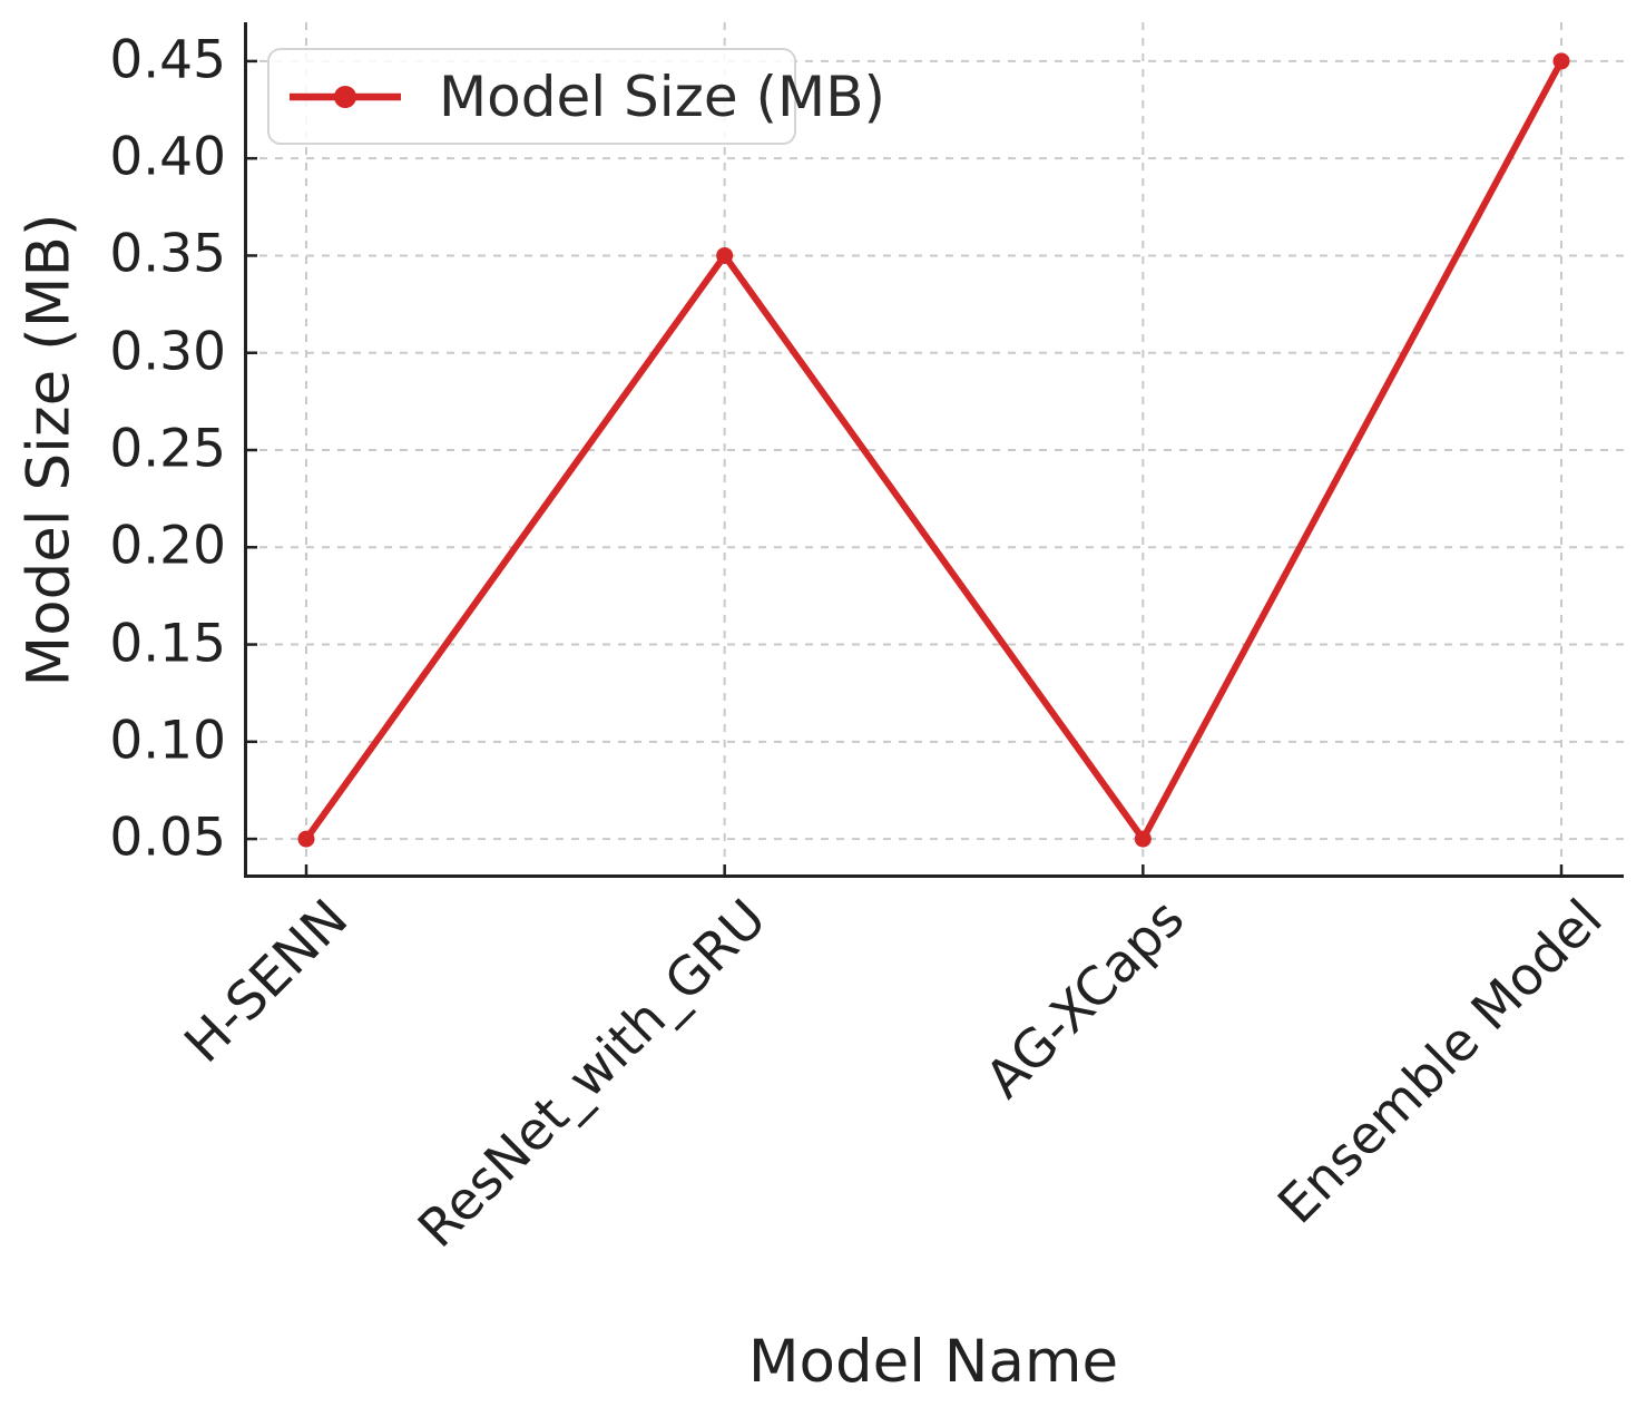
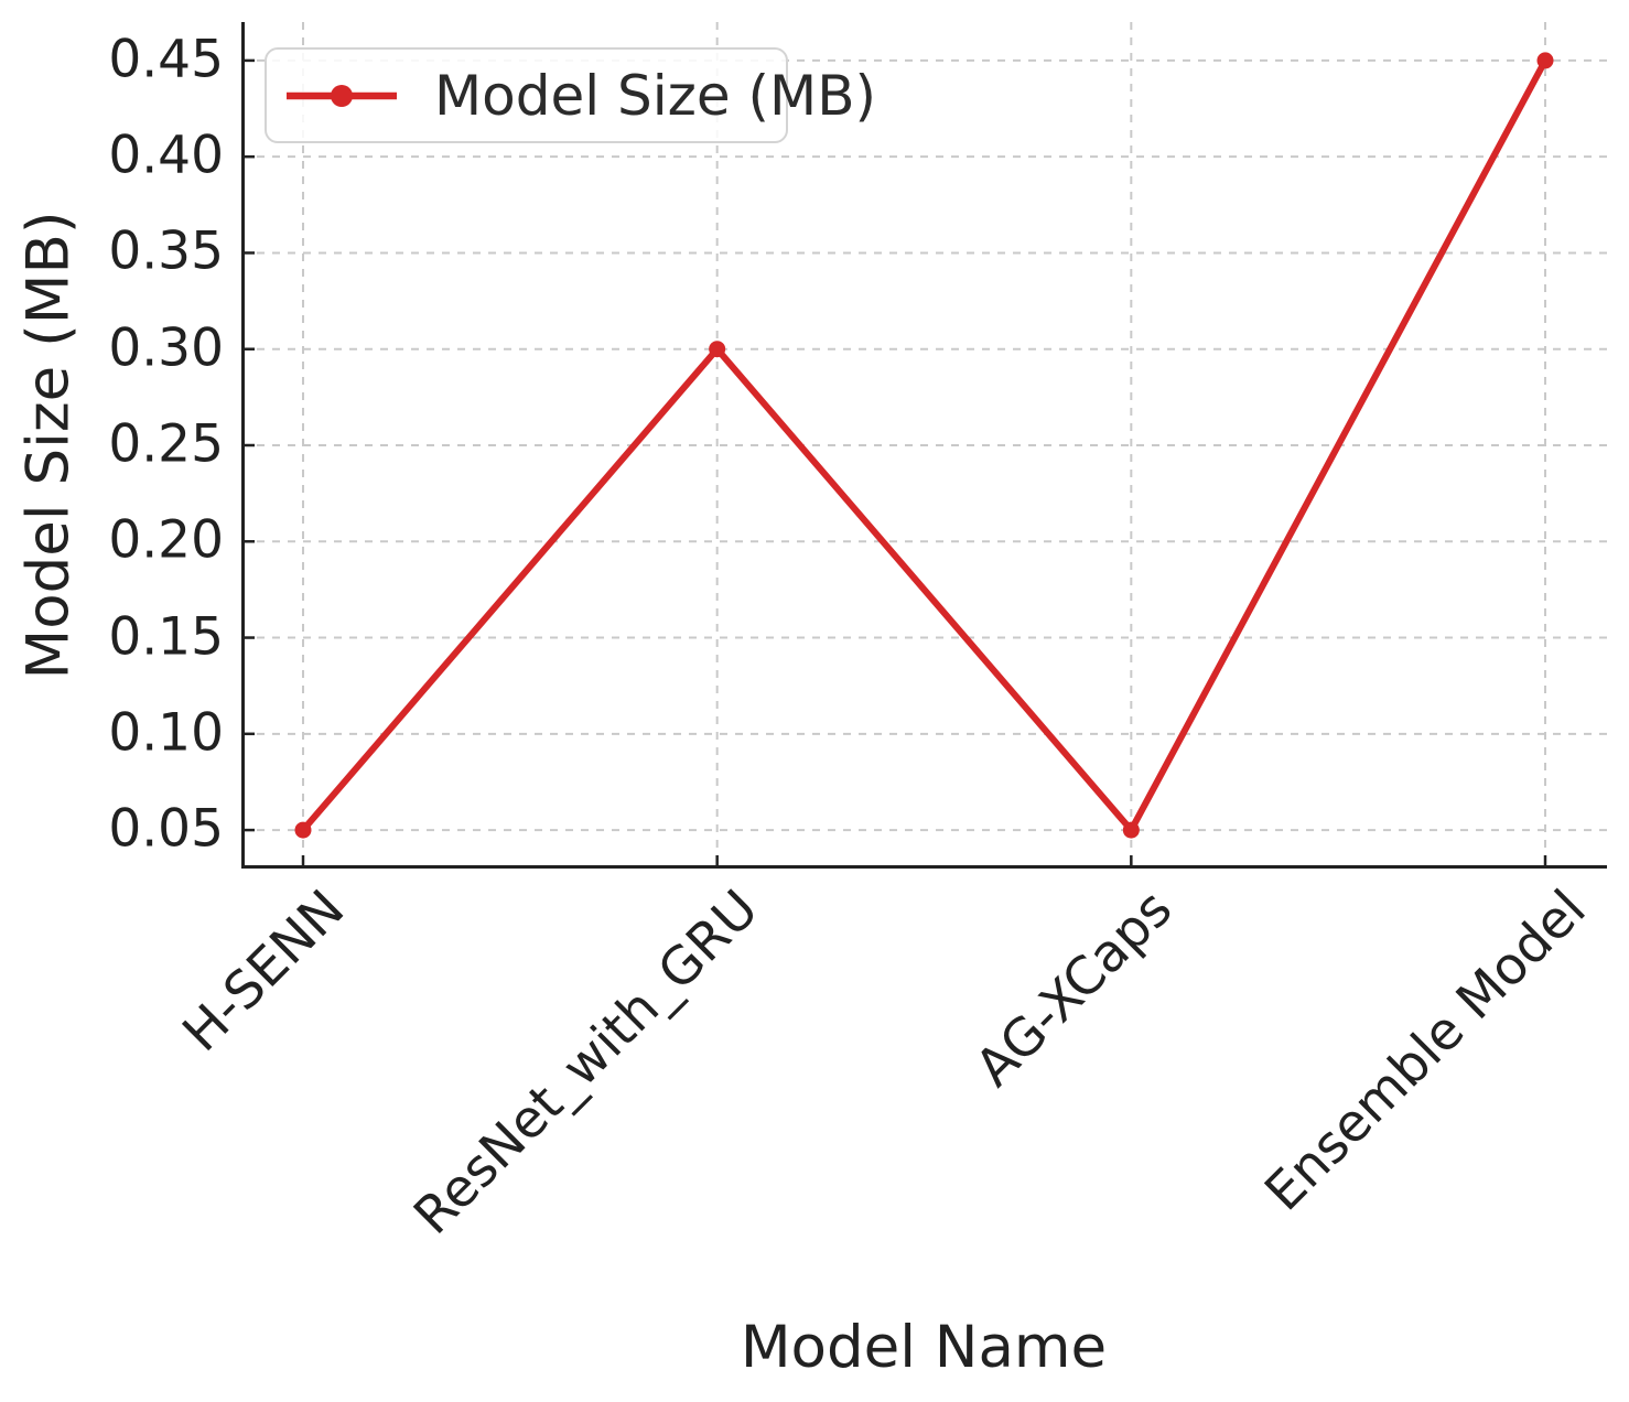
ResNet_with_GRU: 0.35 -> 0.30
